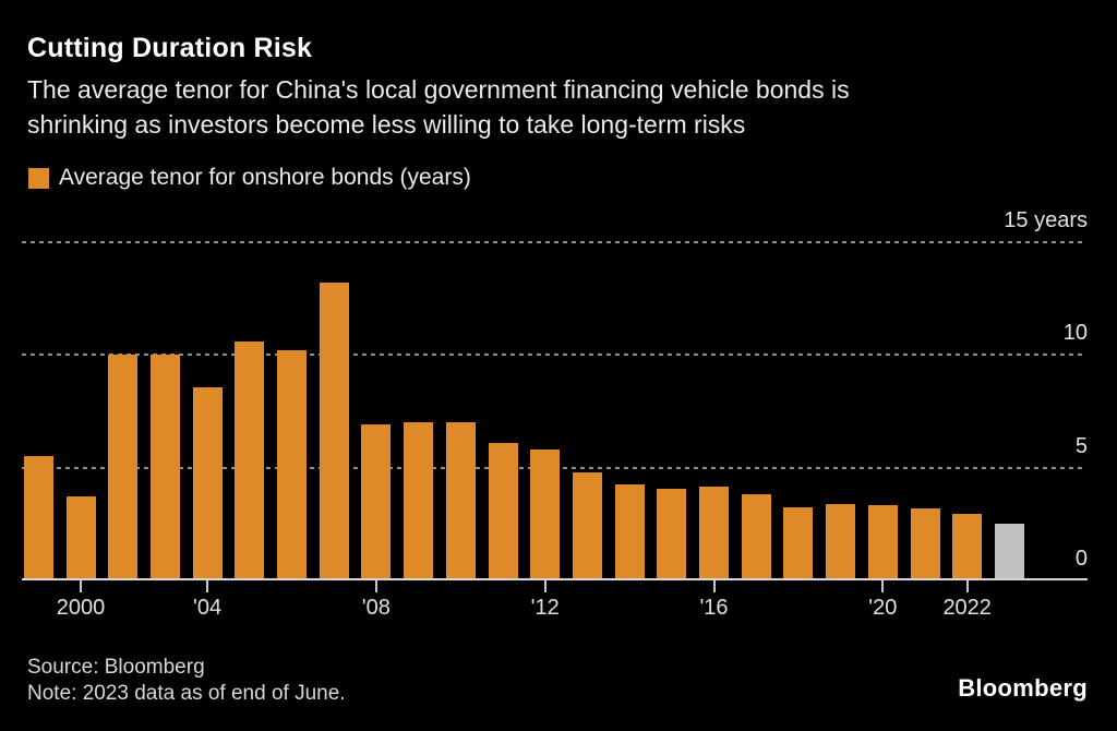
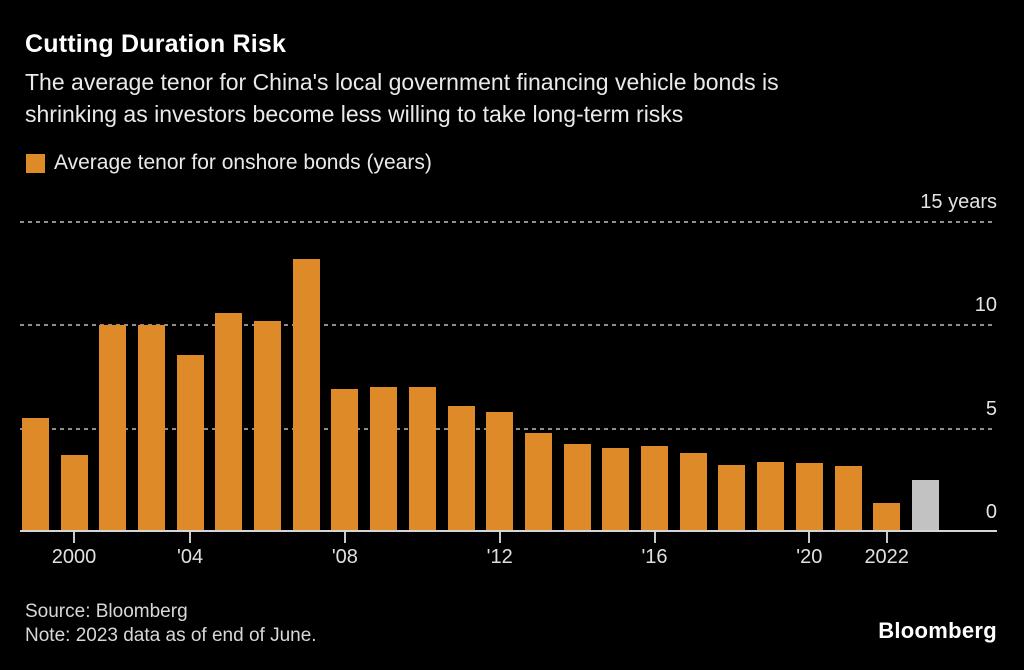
2022: 3.0 -> 1.4
